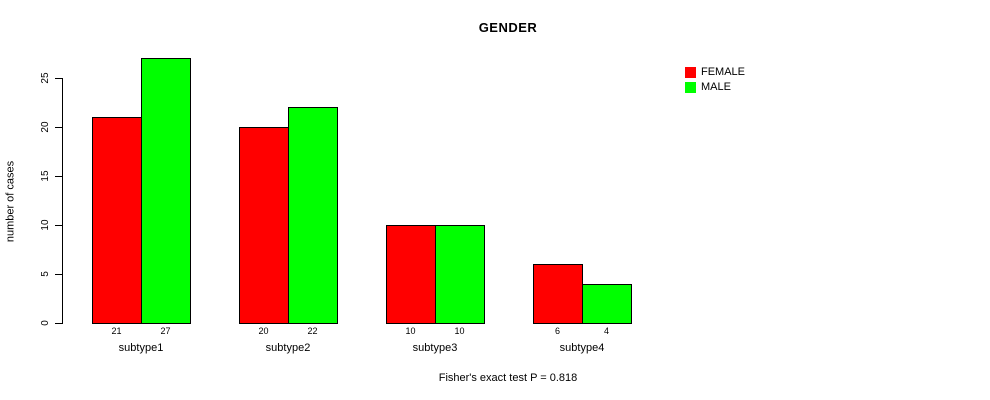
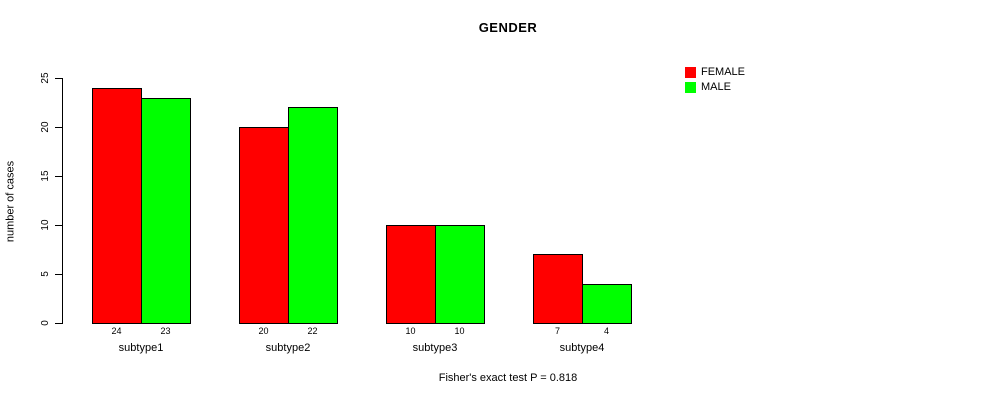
FEMALE/subtype1: 21 -> 24
MALE/subtype1: 27 -> 23
FEMALE/subtype4: 6 -> 7
